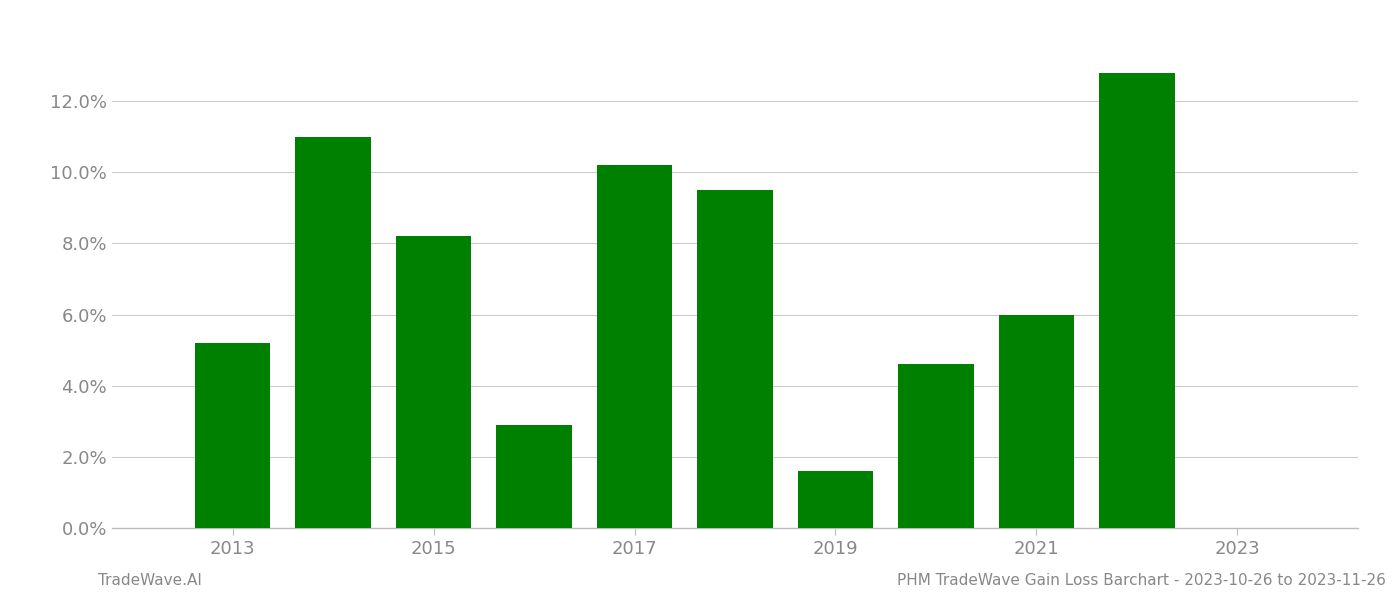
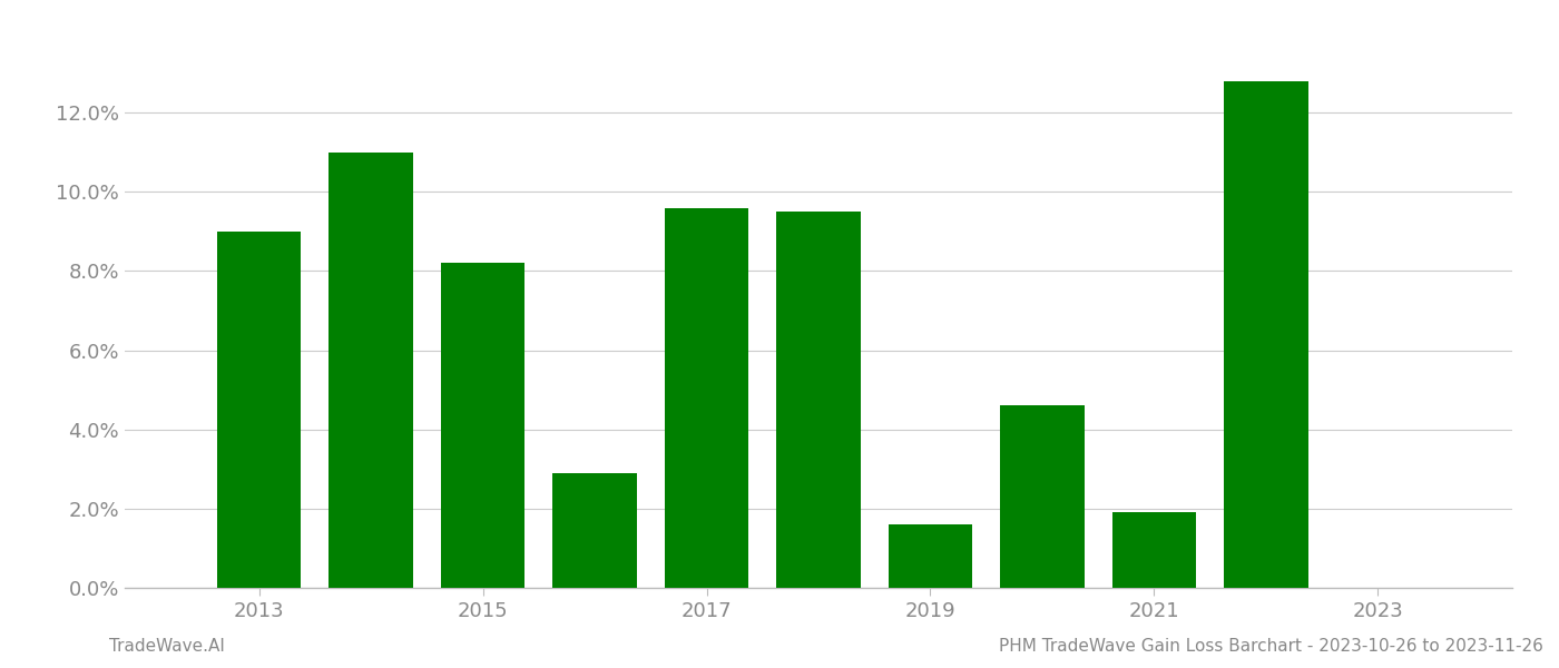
2013: 5.2% -> 9.0%
2017: 10.2% -> 9.6%
2021: 6.0% -> 1.9%
